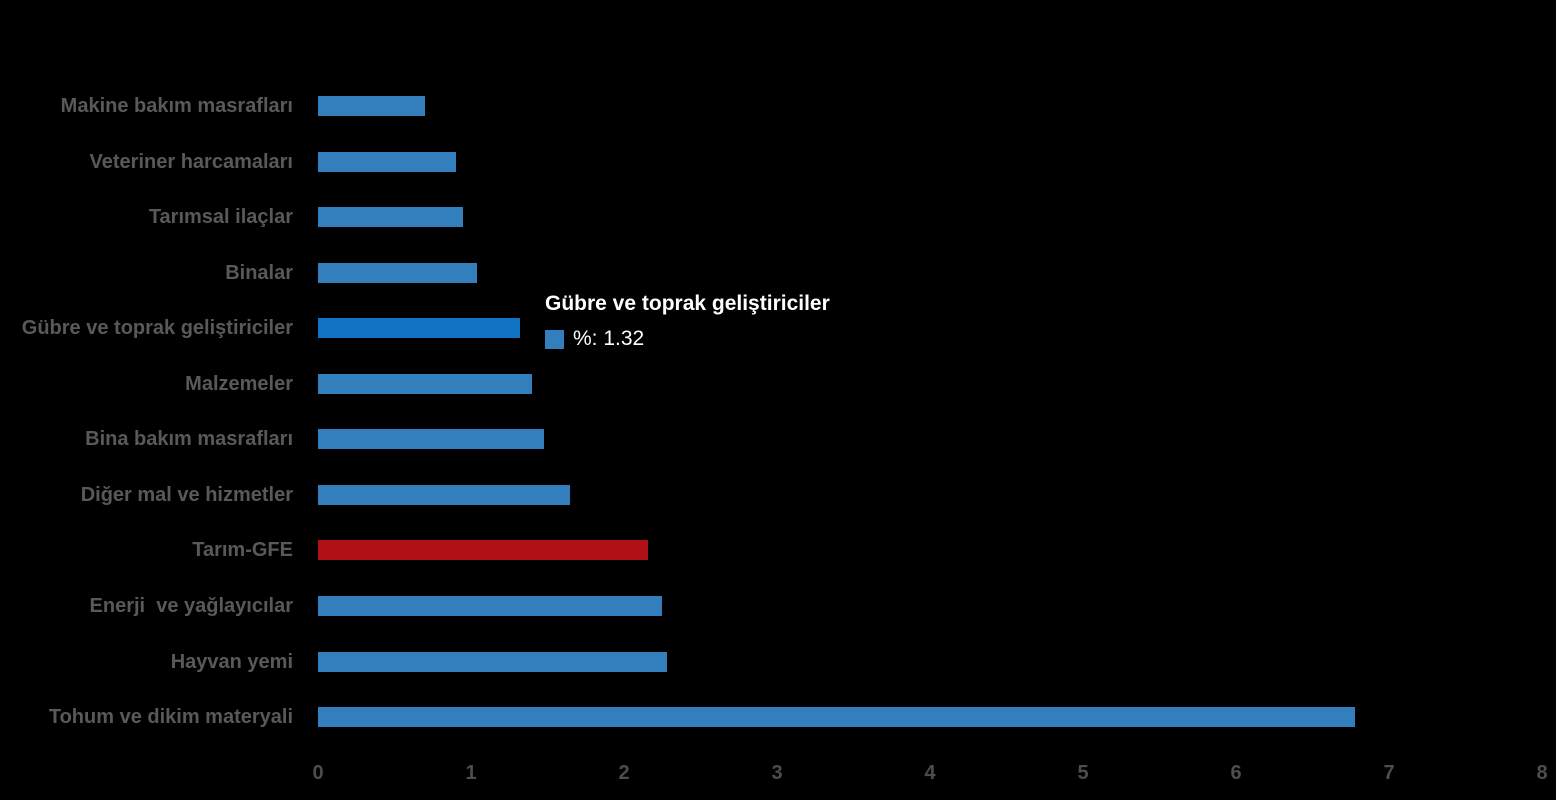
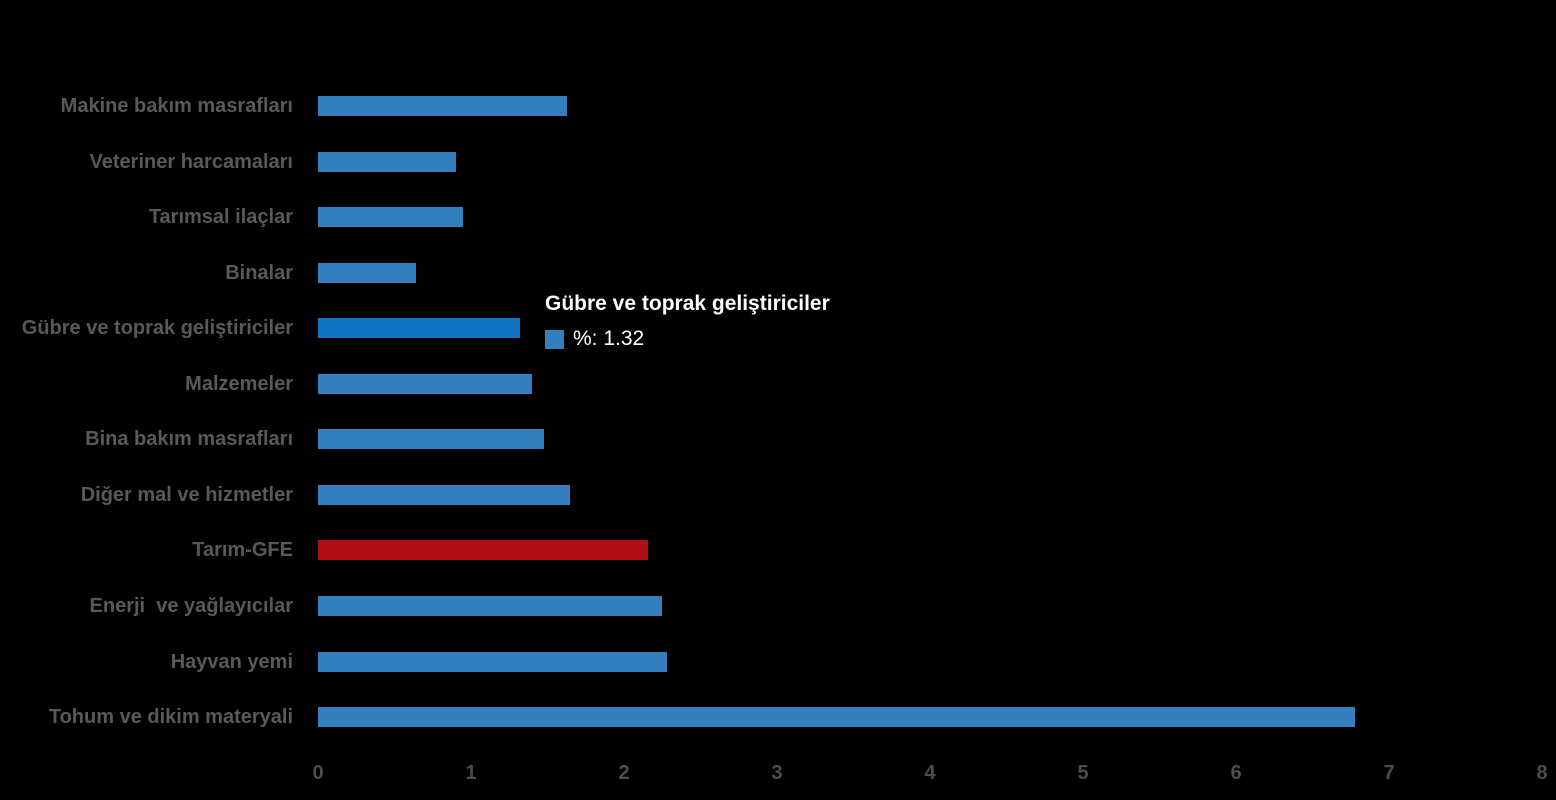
Makine bakım masrafları: 0.70 -> 1.63
Binalar: 1.04 -> 0.64
